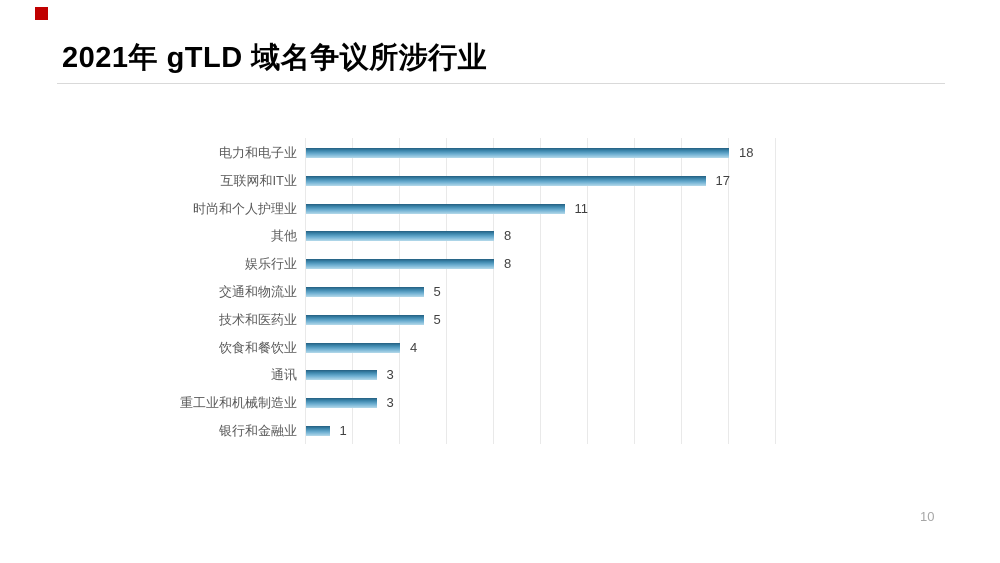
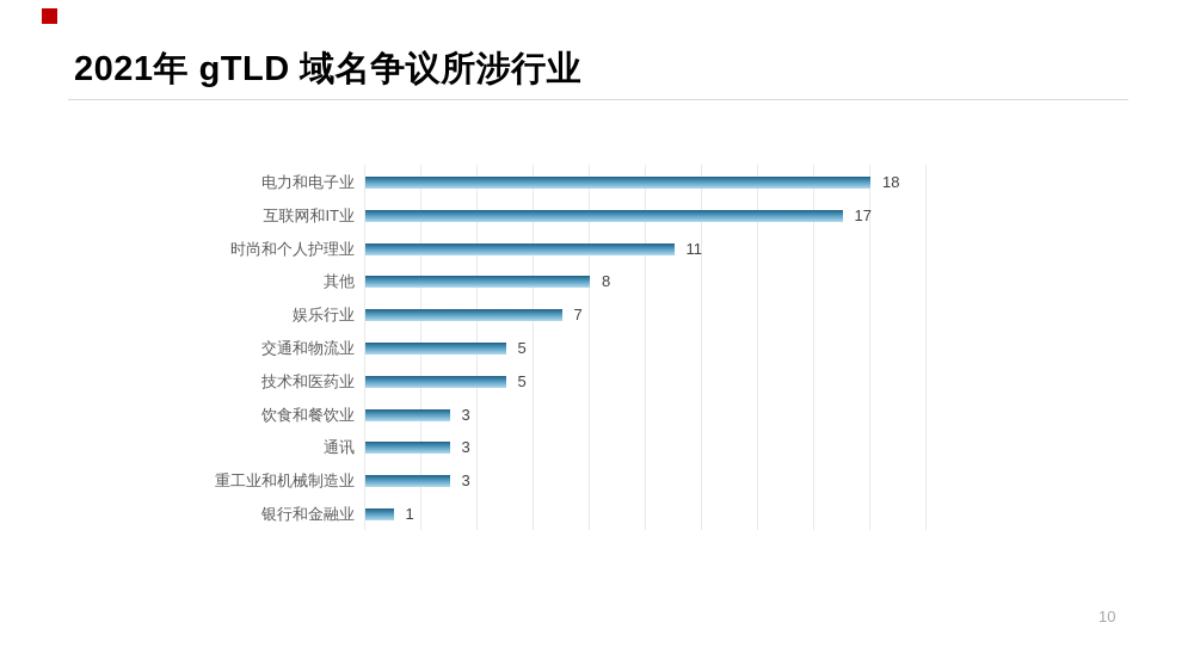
娱乐行业: 8 -> 7
饮食和餐饮业: 4 -> 3
